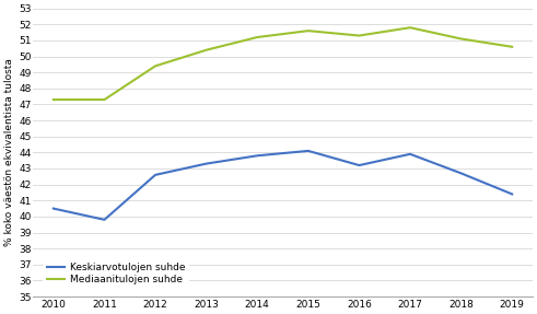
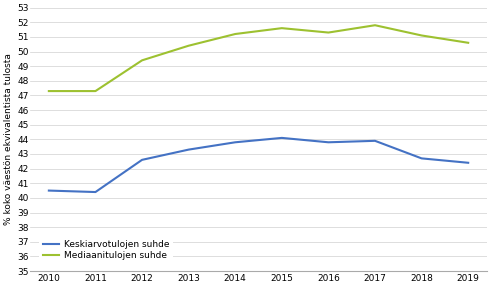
Keskiarvotulojen suhde/2011: 39.8 -> 40.4
Keskiarvotulojen suhde/2016: 43.2 -> 43.8
Keskiarvotulojen suhde/2019: 41.4 -> 42.4
